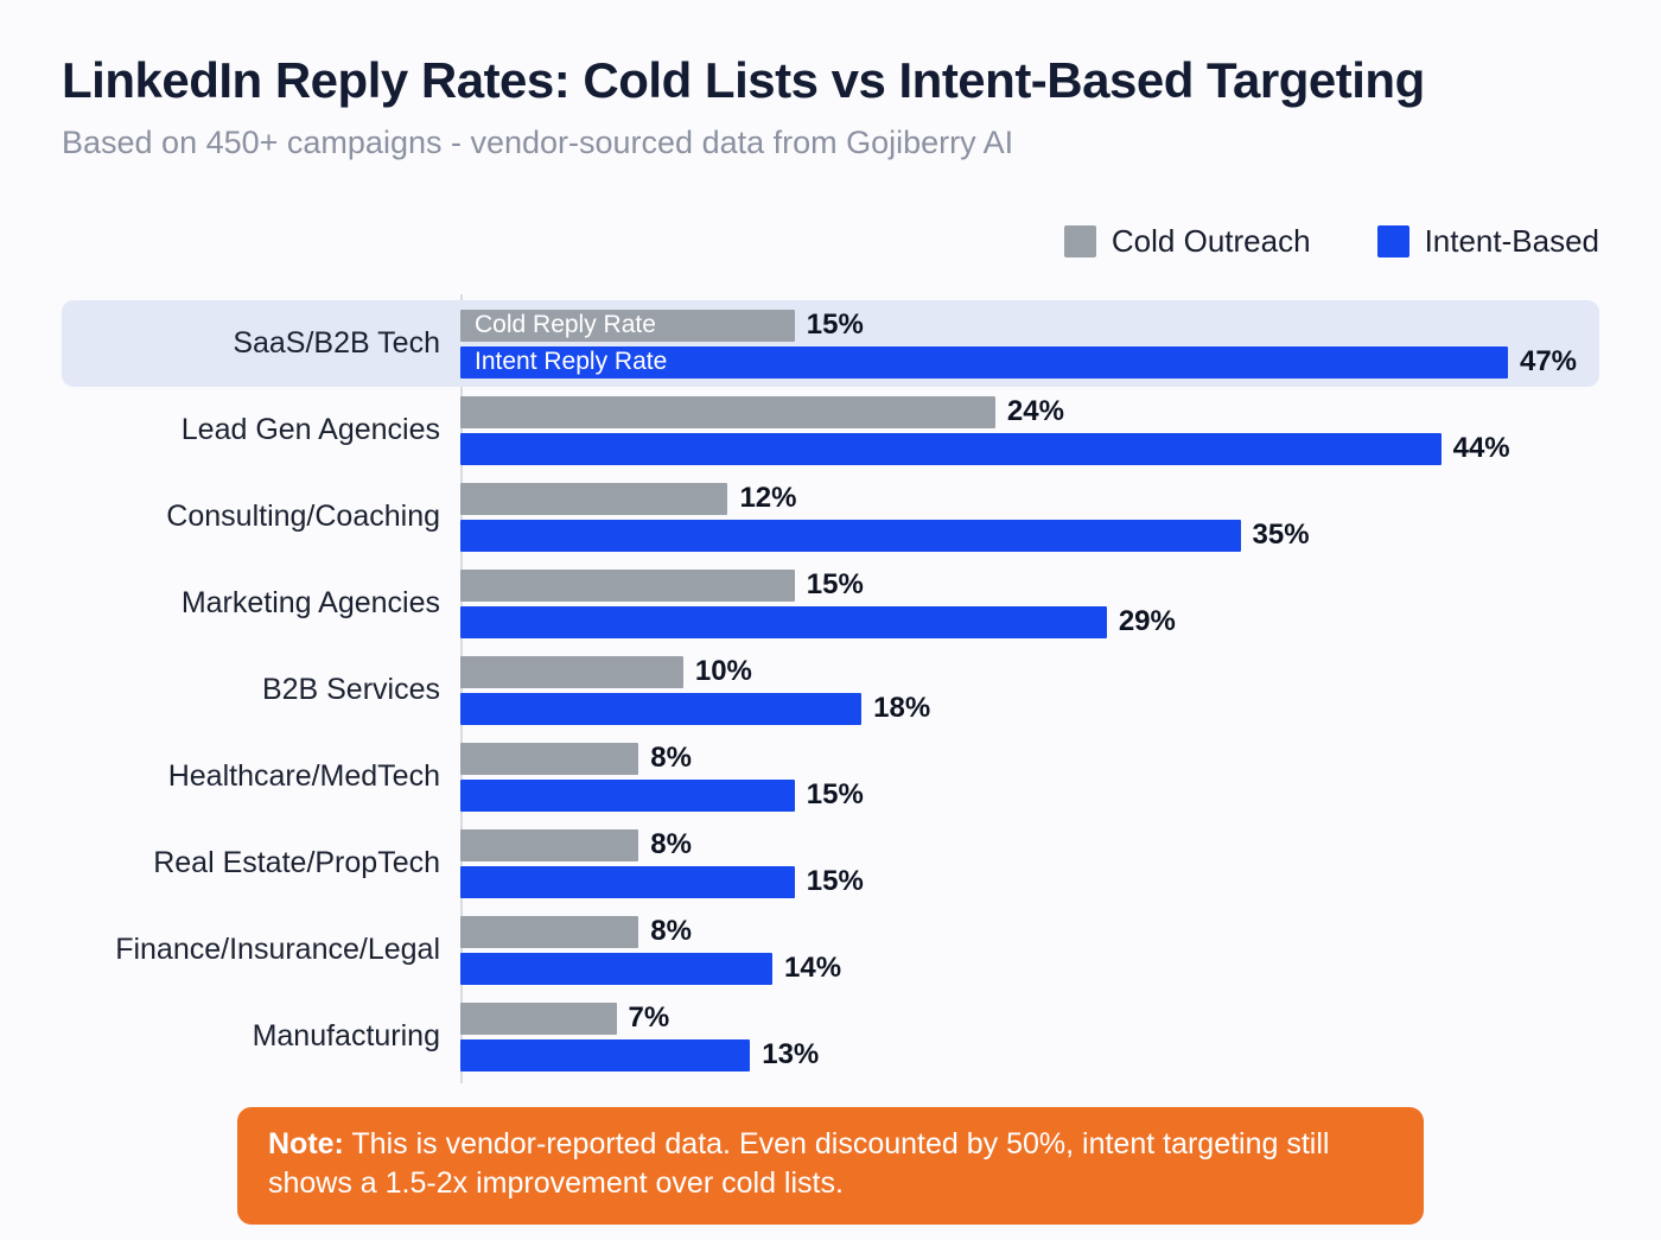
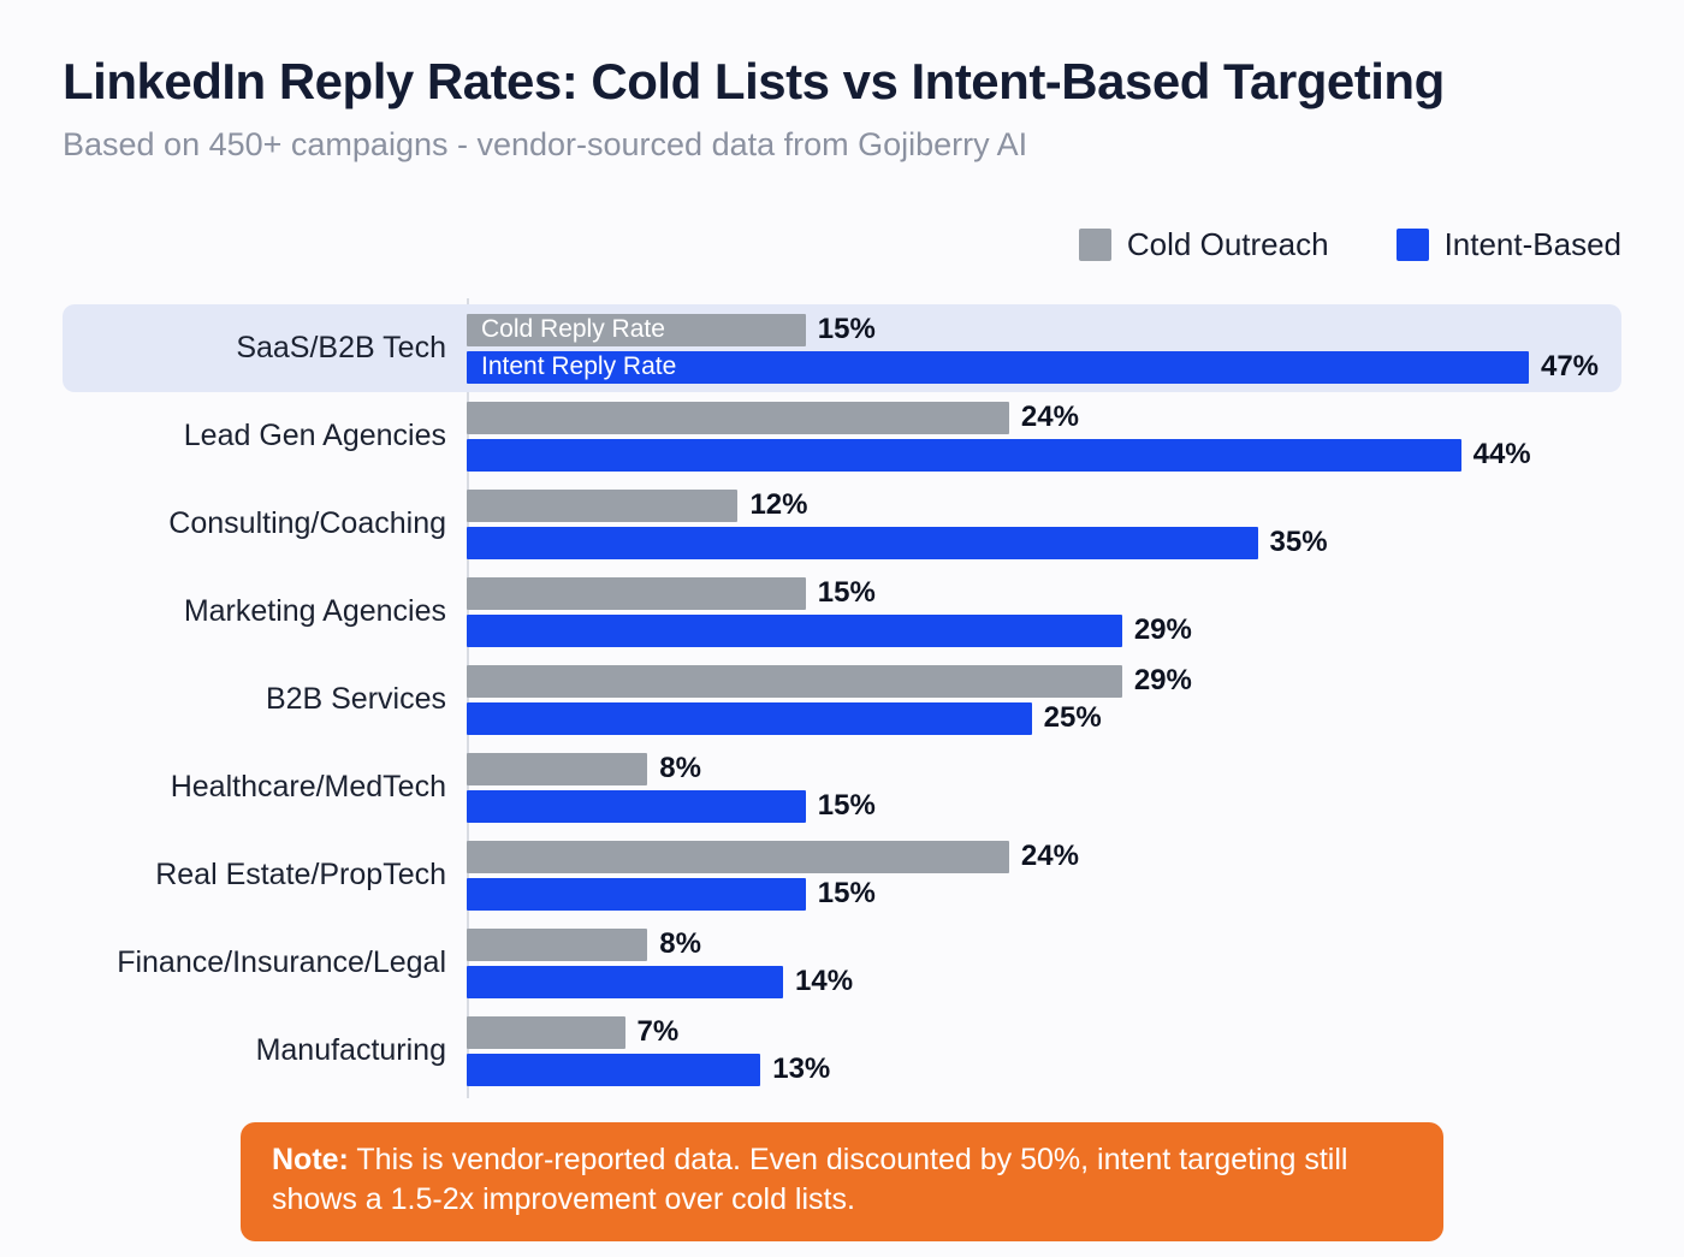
Cold Outreach/B2B Services: 10% -> 29%
Intent-Based/B2B Services: 18% -> 25%
Cold Outreach/Real Estate/PropTech: 8% -> 24%
